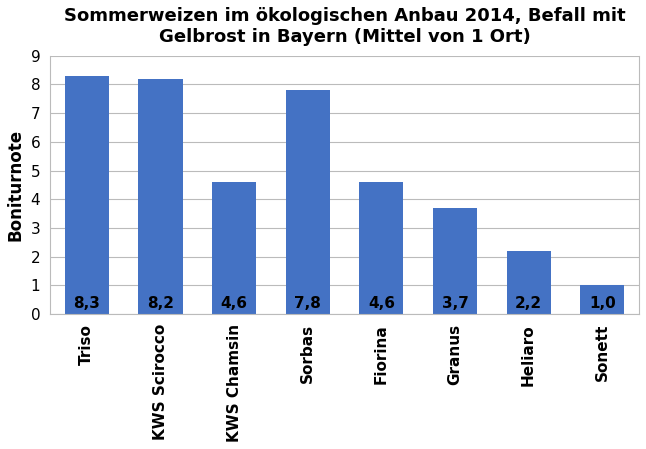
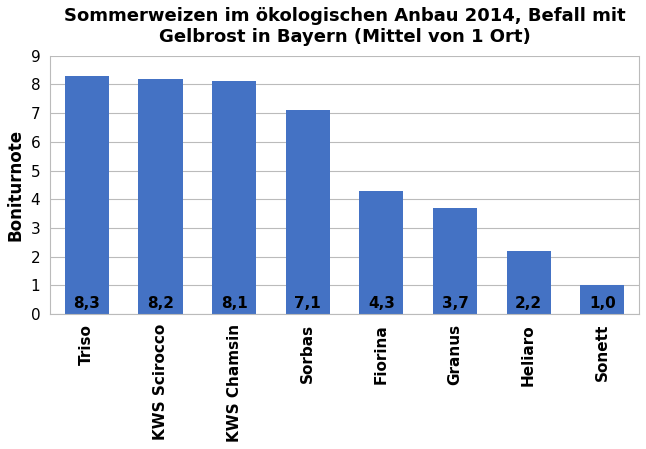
KWS Chamsin: 4,6 -> 8,1
Sorbas: 7,8 -> 7,1
Fiorina: 4,6 -> 4,3
